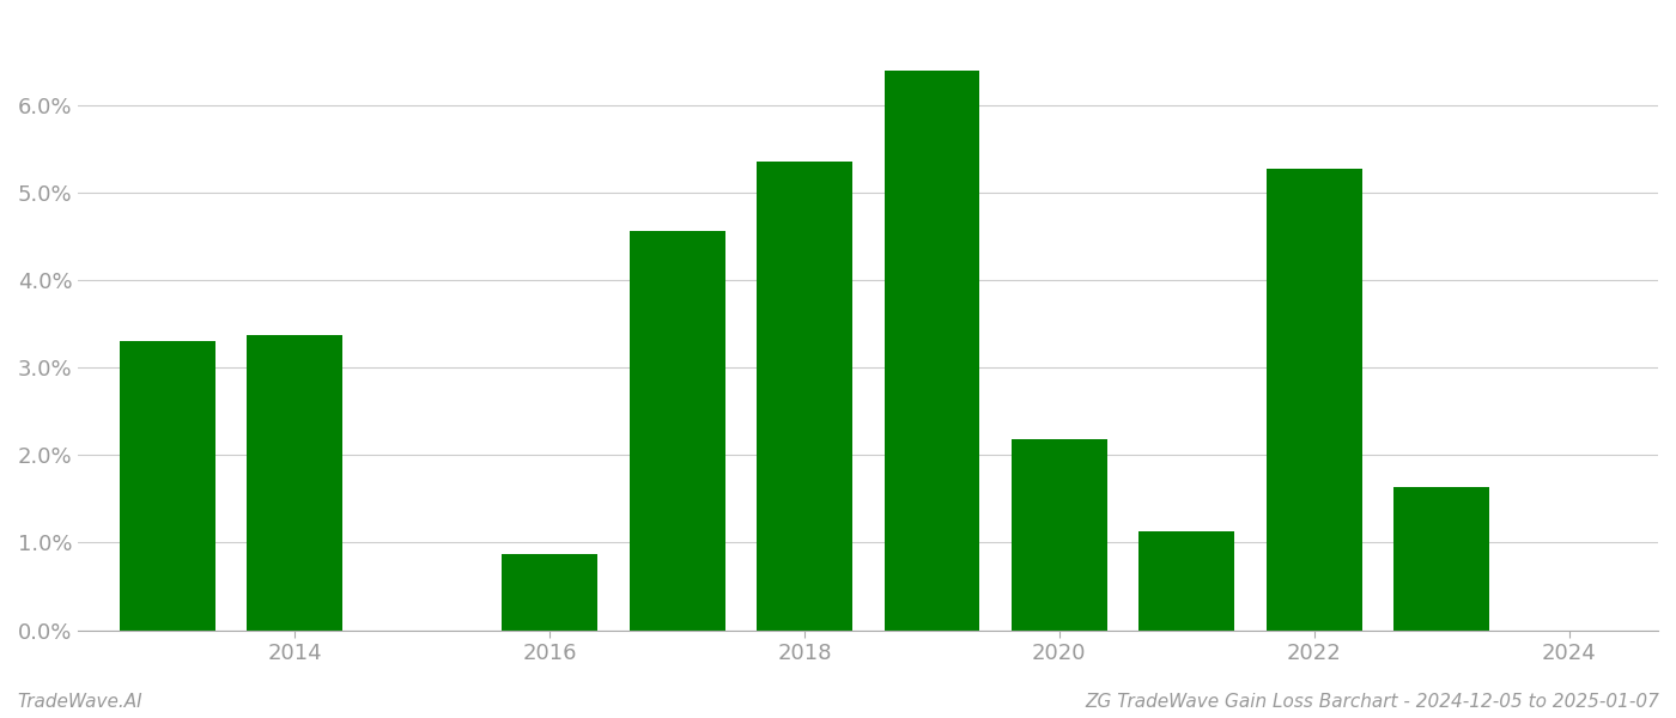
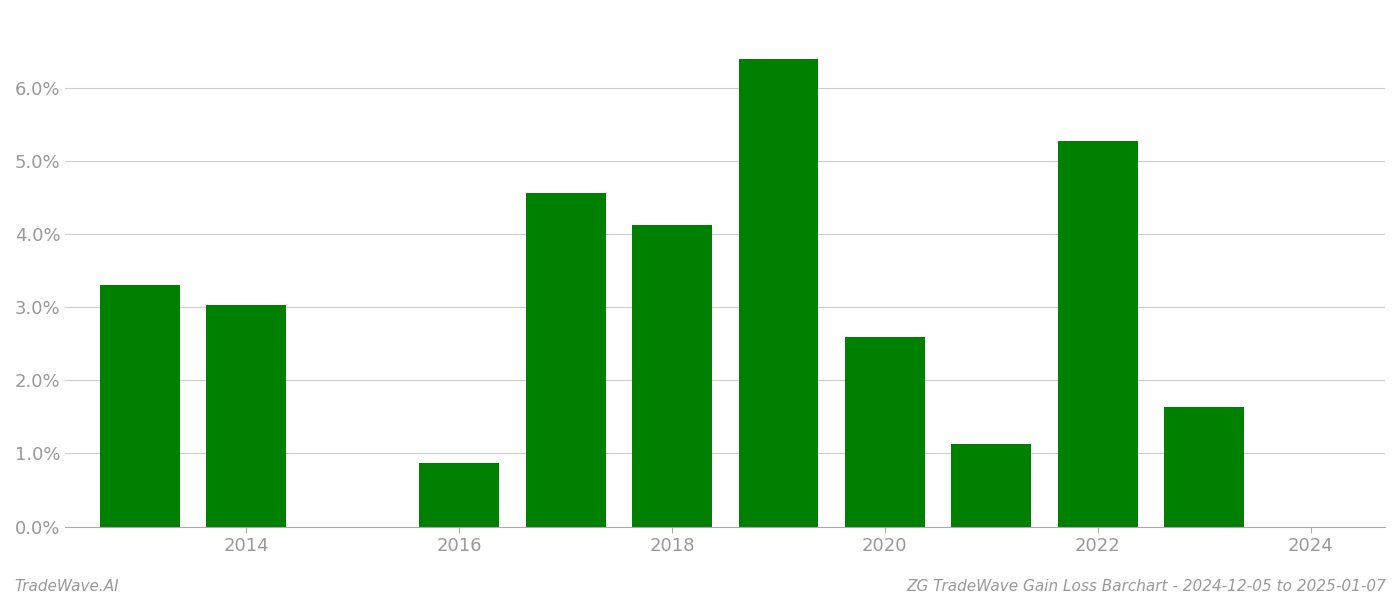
2014: 3.38% -> 3.03%
2018: 5.36% -> 4.13%
2020: 2.18% -> 2.60%
